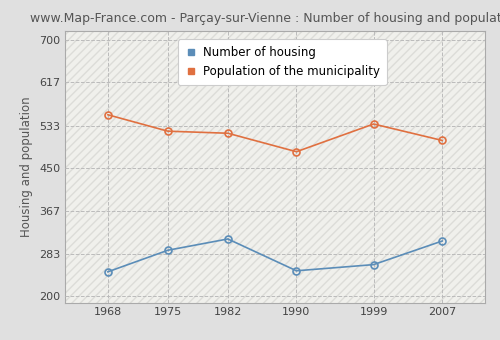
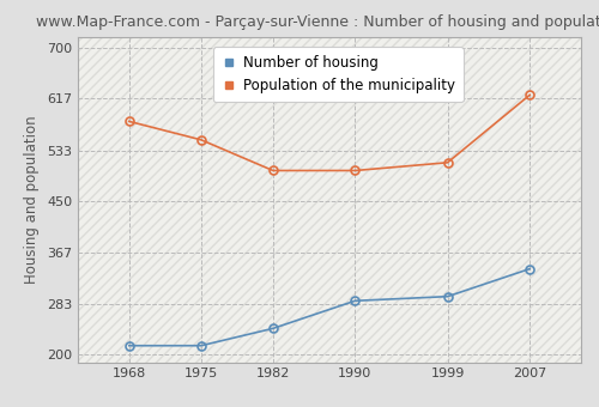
Number of housing/1968: 248 -> 215
Population of the municipality/1968: 554 -> 580
Number of housing/1975: 290 -> 215
Population of the municipality/1975: 522 -> 550
Number of housing/1982: 312 -> 243
Population of the municipality/1982: 518 -> 500
Number of housing/1990: 250 -> 288
Population of the municipality/1990: 482 -> 500
Number of housing/1999: 262 -> 295
Population of the municipality/1999: 536 -> 513
Number of housing/2007: 308 -> 340
Population of the municipality/2007: 504 -> 623
